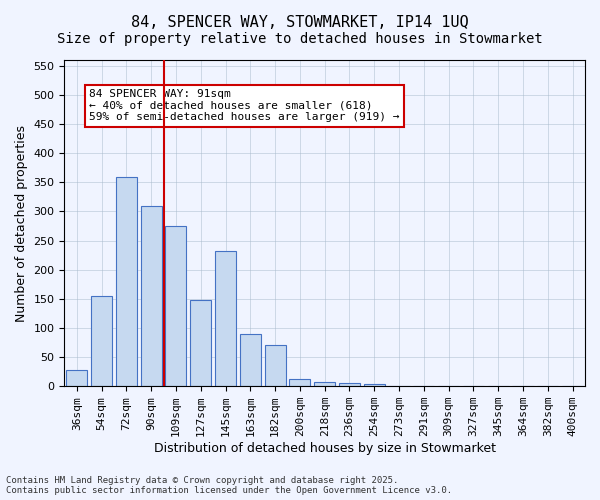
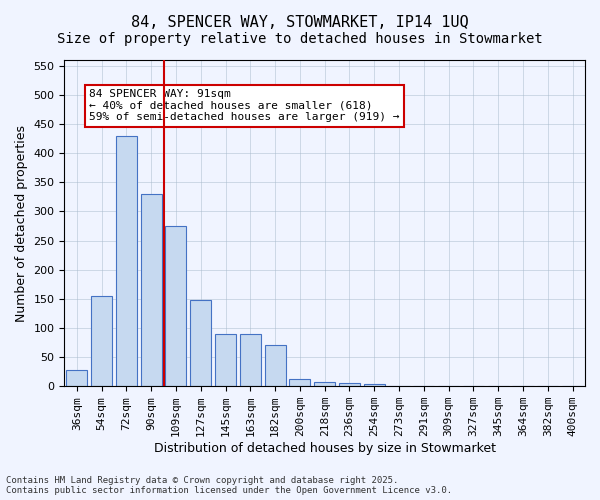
72sqm: 360 -> 430
90sqm: 310 -> 330
145sqm: 232 -> 90
